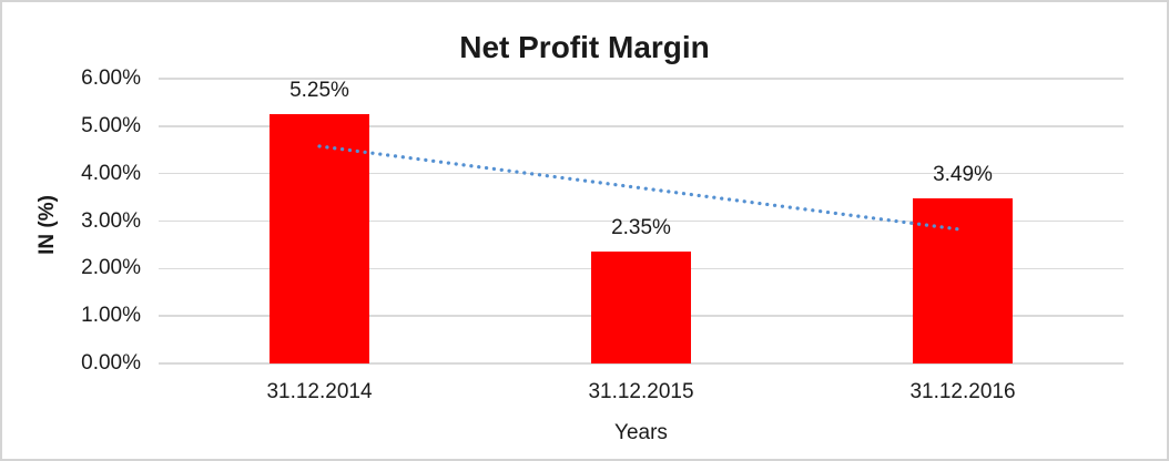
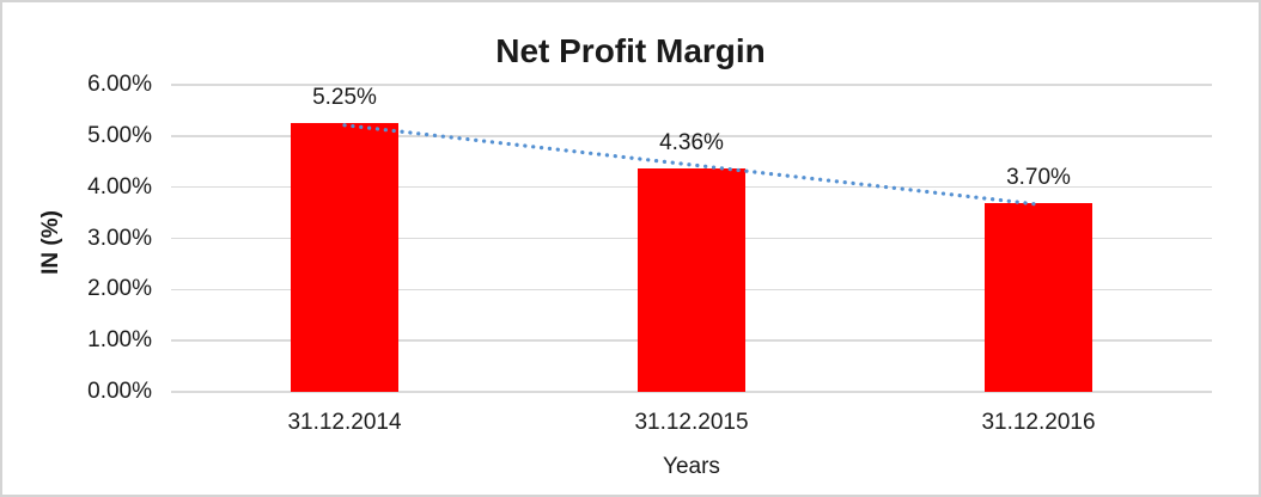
31.12.2015: 2.35% -> 4.36%
31.12.2016: 3.49% -> 3.70%
